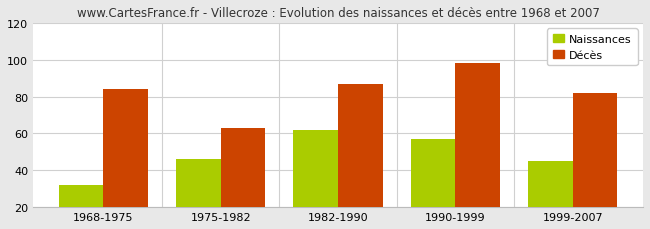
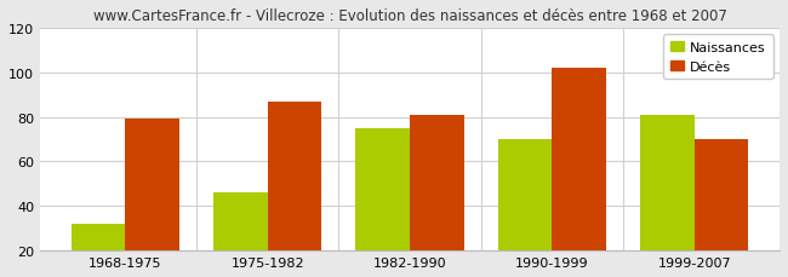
Décès/1968-1975: 84 -> 79
Décès/1975-1982: 63 -> 87
Naissances/1982-1990: 62 -> 75
Décès/1982-1990: 87 -> 81
Naissances/1990-1999: 57 -> 70
Décès/1990-1999: 98 -> 102
Naissances/1999-2007: 45 -> 81
Décès/1999-2007: 82 -> 70
